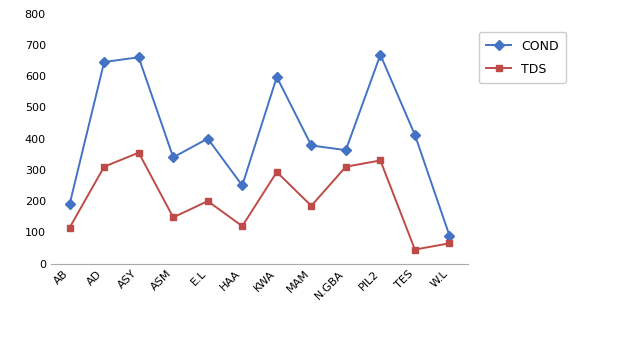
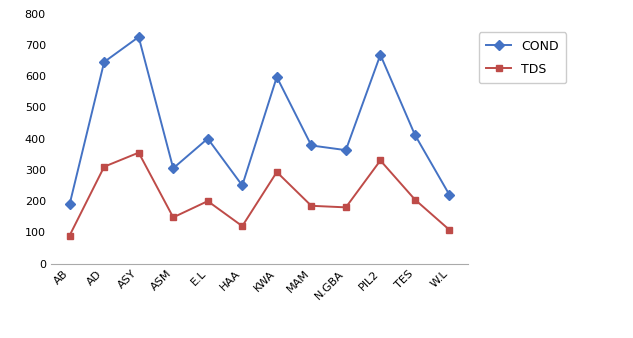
TDS/AB: 115 -> 90
COND/ASY: 660 -> 725
COND/ASM: 340 -> 305
TDS/N.GBA: 310 -> 180
TDS/TES: 45 -> 205
COND/W.L: 90 -> 220
TDS/W.L: 65 -> 108
